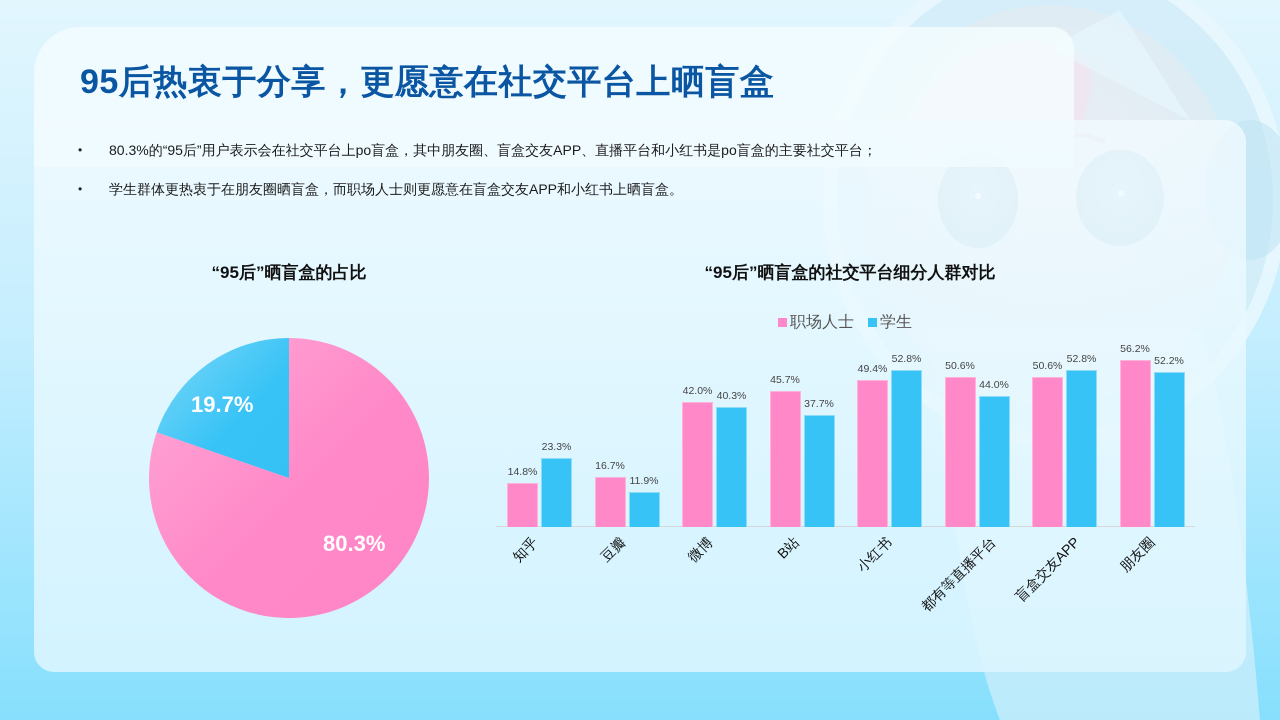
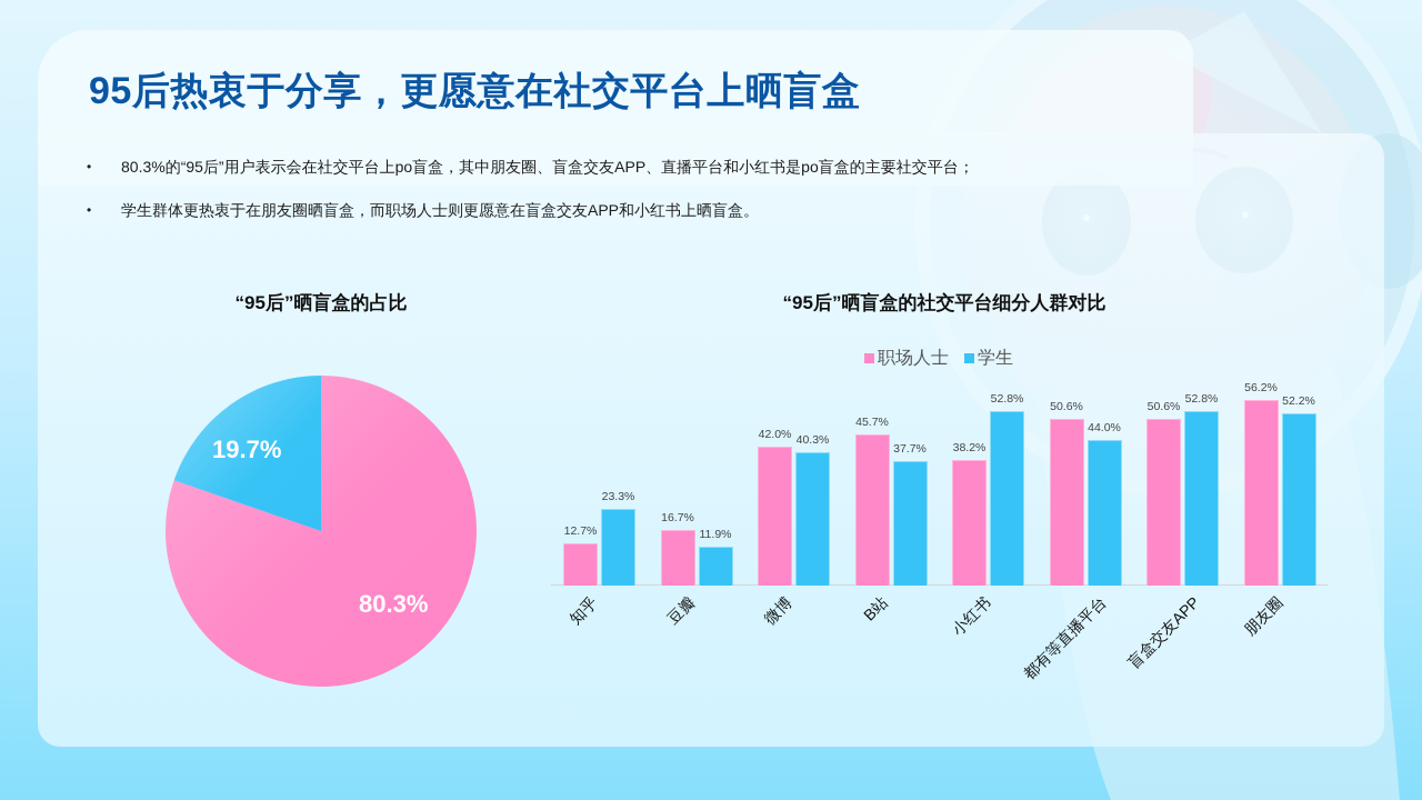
“95后”晒盲盒的社交平台细分人群对比/职场人士/知乎: 14.8% -> 12.7%
“95后”晒盲盒的社交平台细分人群对比/职场人士/小红书: 49.4% -> 38.2%
